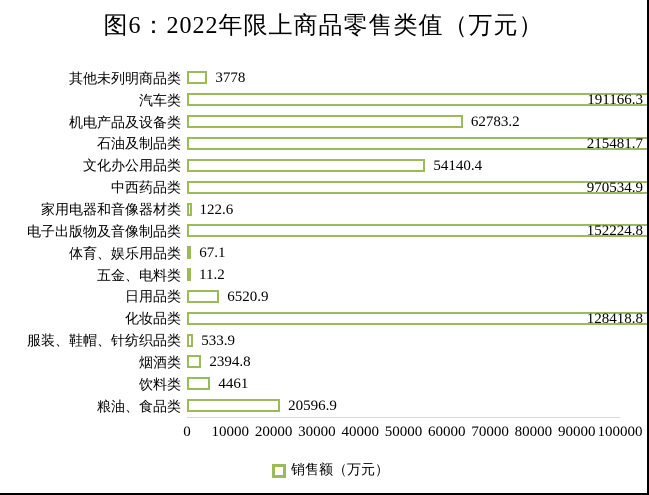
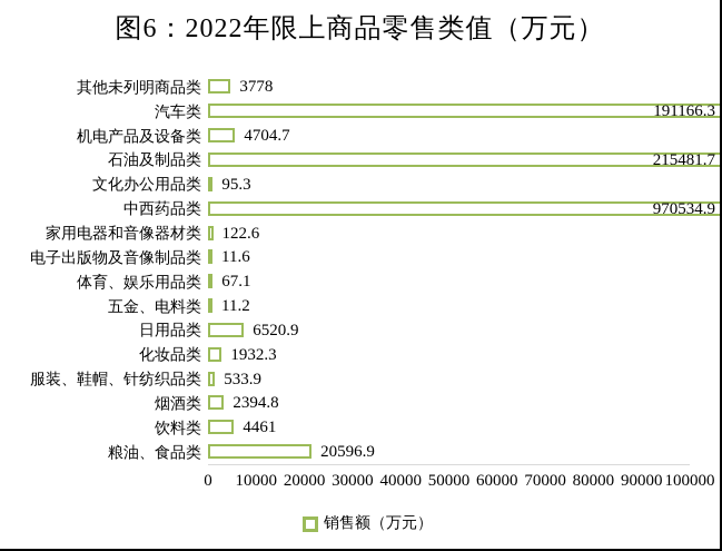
机电产品及设备类: 62783.2 -> 4704.7
文化办公用品类: 54140.4 -> 95.3
电子出版物及音像制品类: 152224.8 -> 11.6
化妆品类: 128418.8 -> 1932.3
